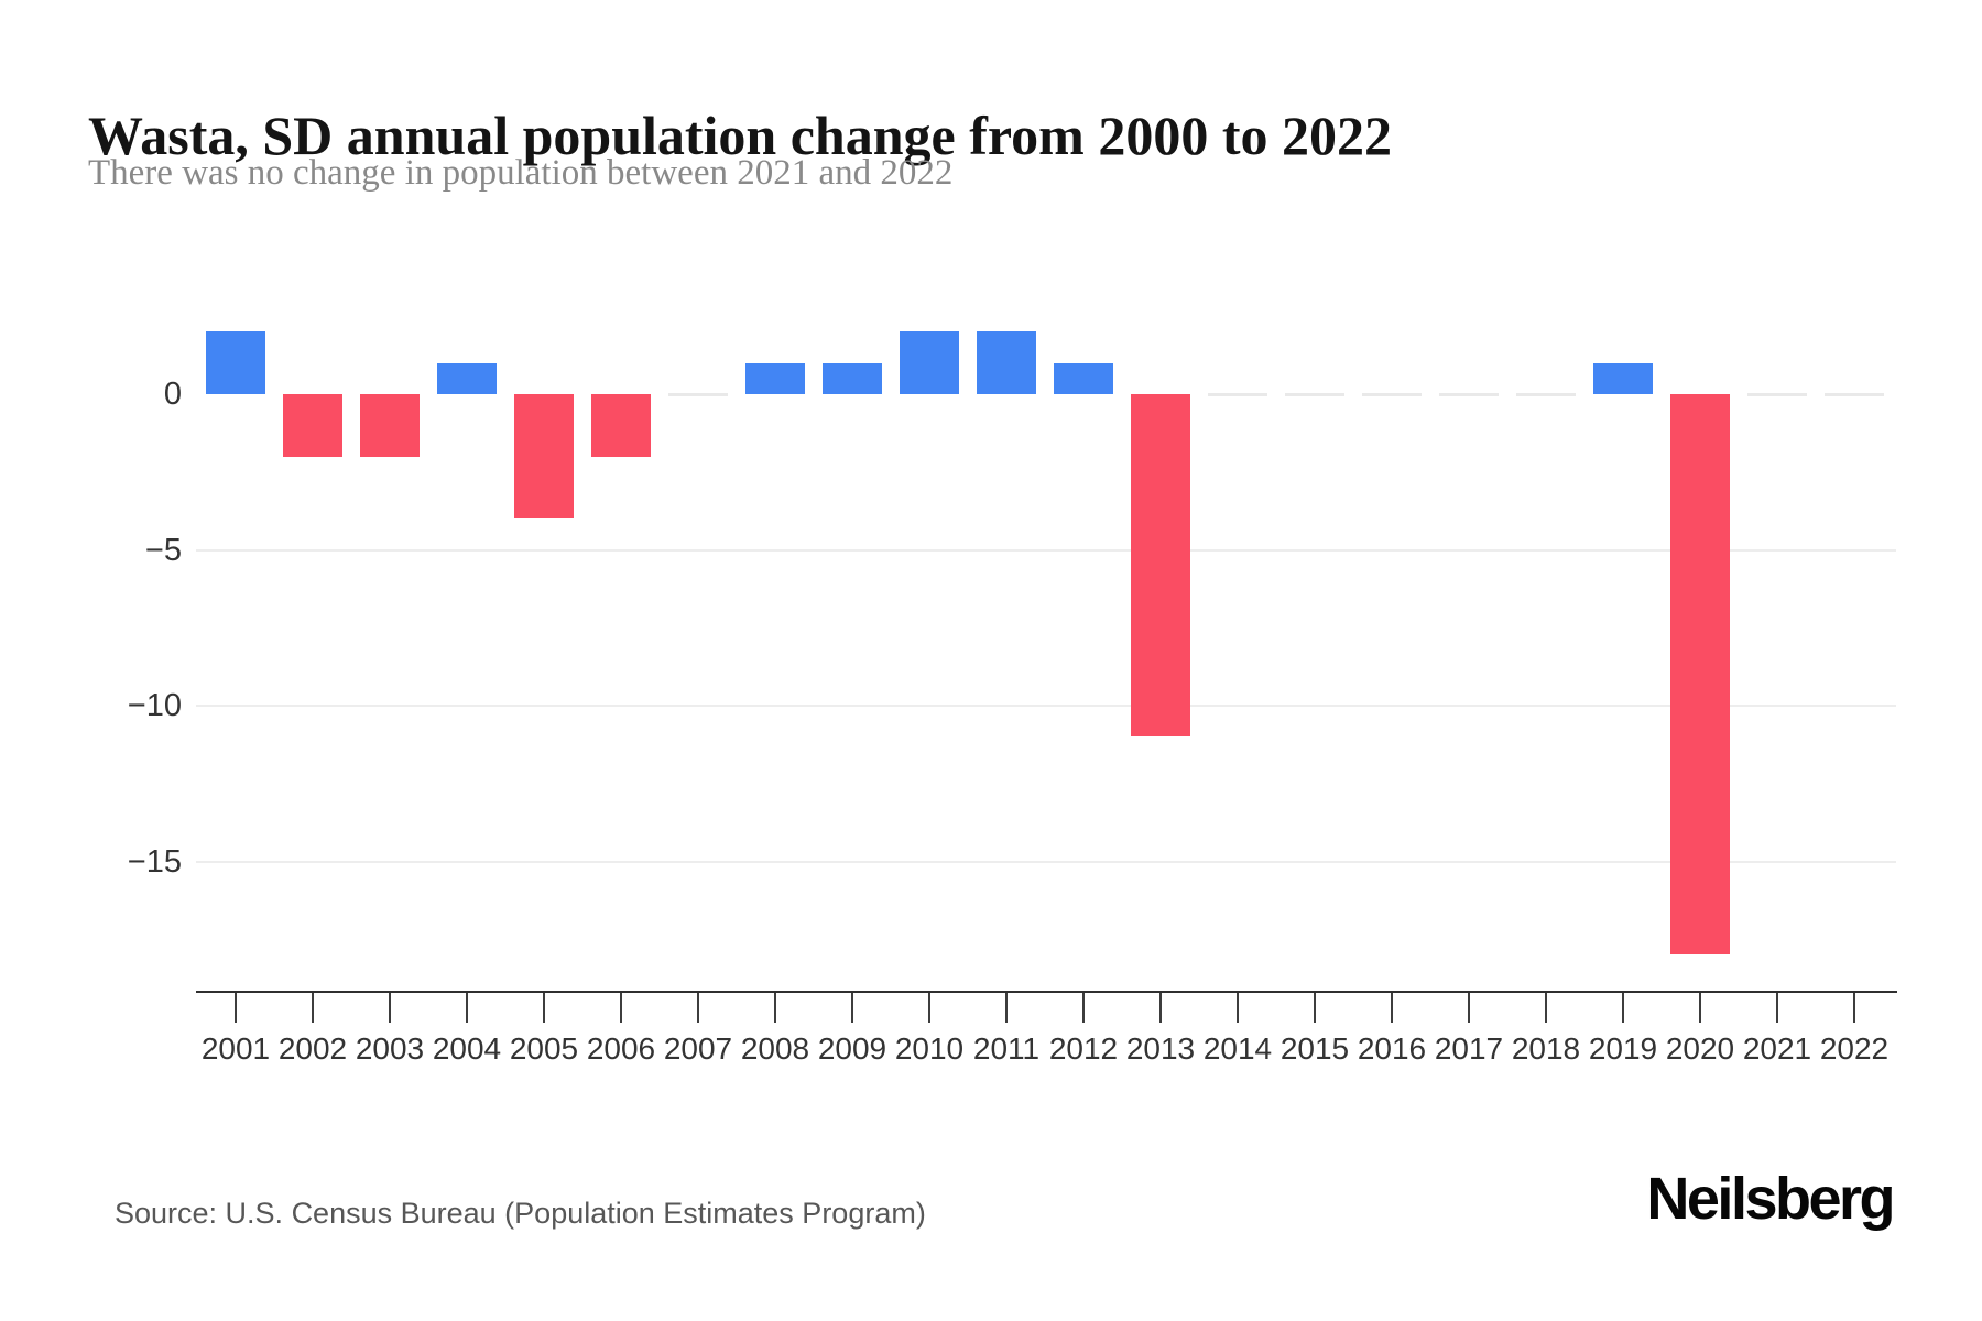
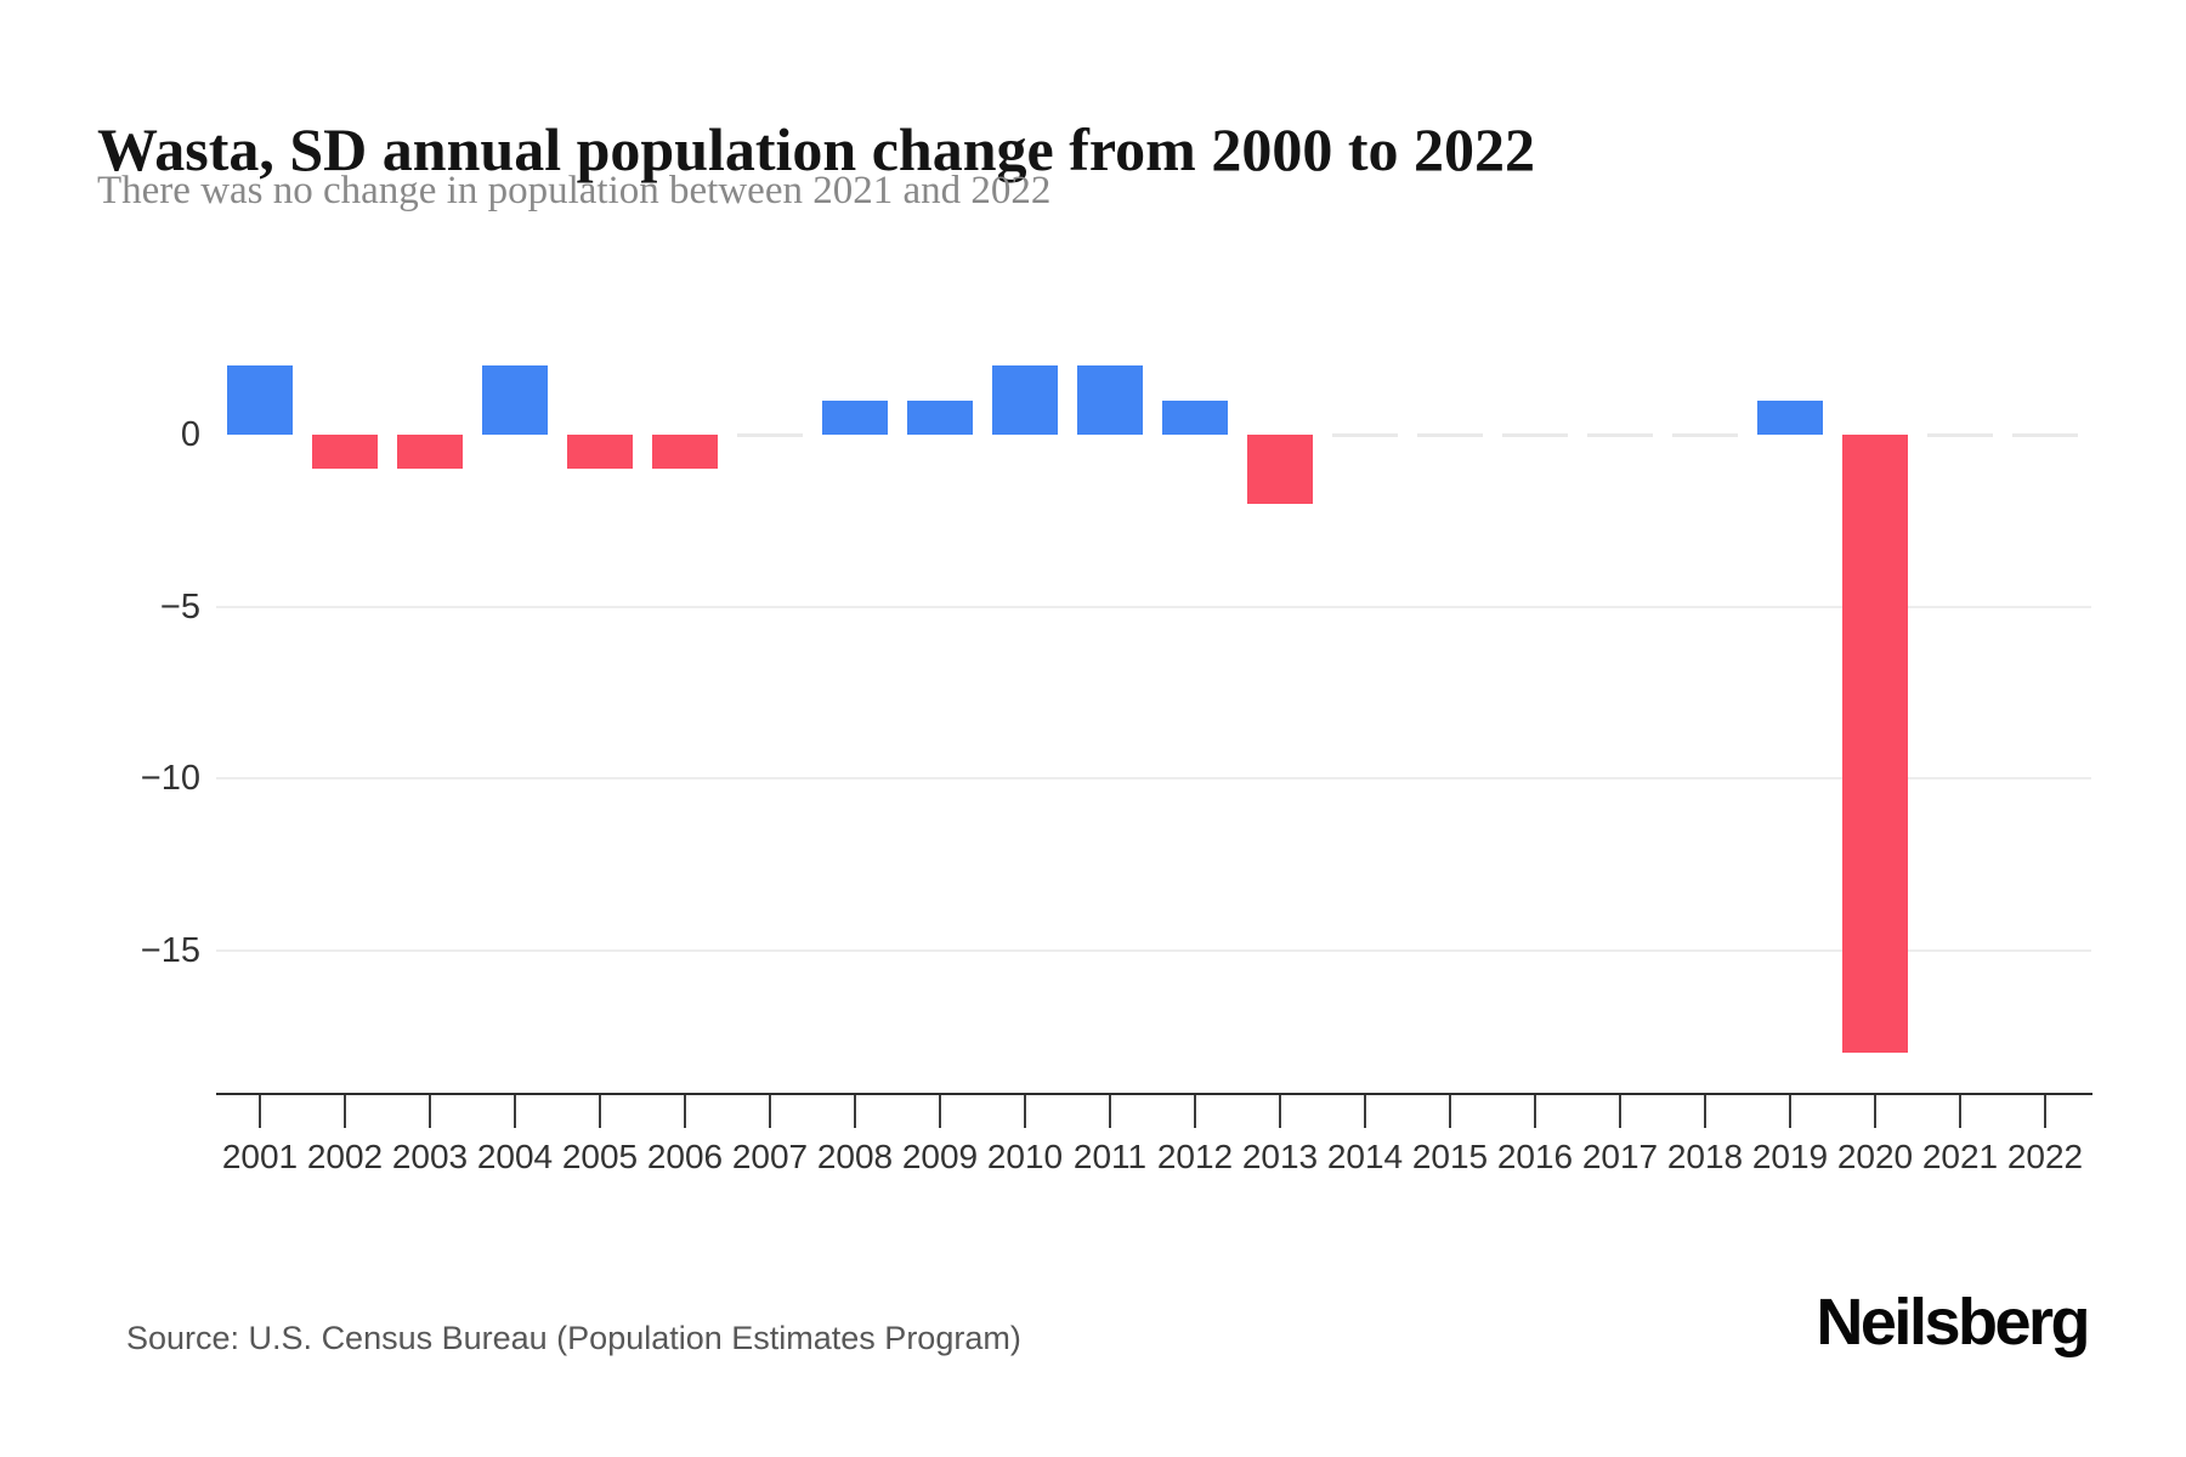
2002: -2 -> -1
2003: -2 -> -1
2004: 1 -> 2
2005: -4 -> -1
2006: -2 -> -1
2013: -11 -> -2
